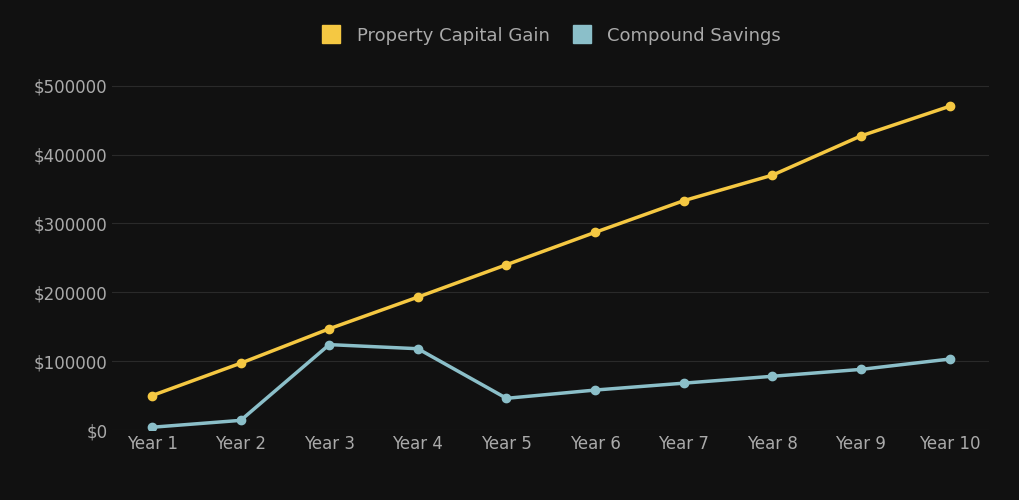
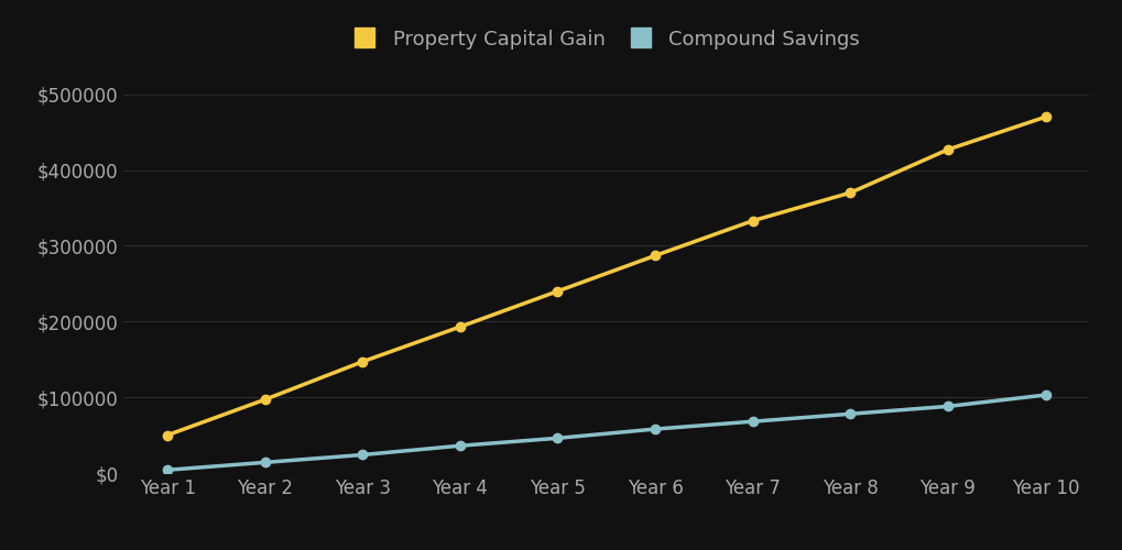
Compound Savings/Year 3: $124000 -> $24000
Compound Savings/Year 4: $118000 -> $36000
